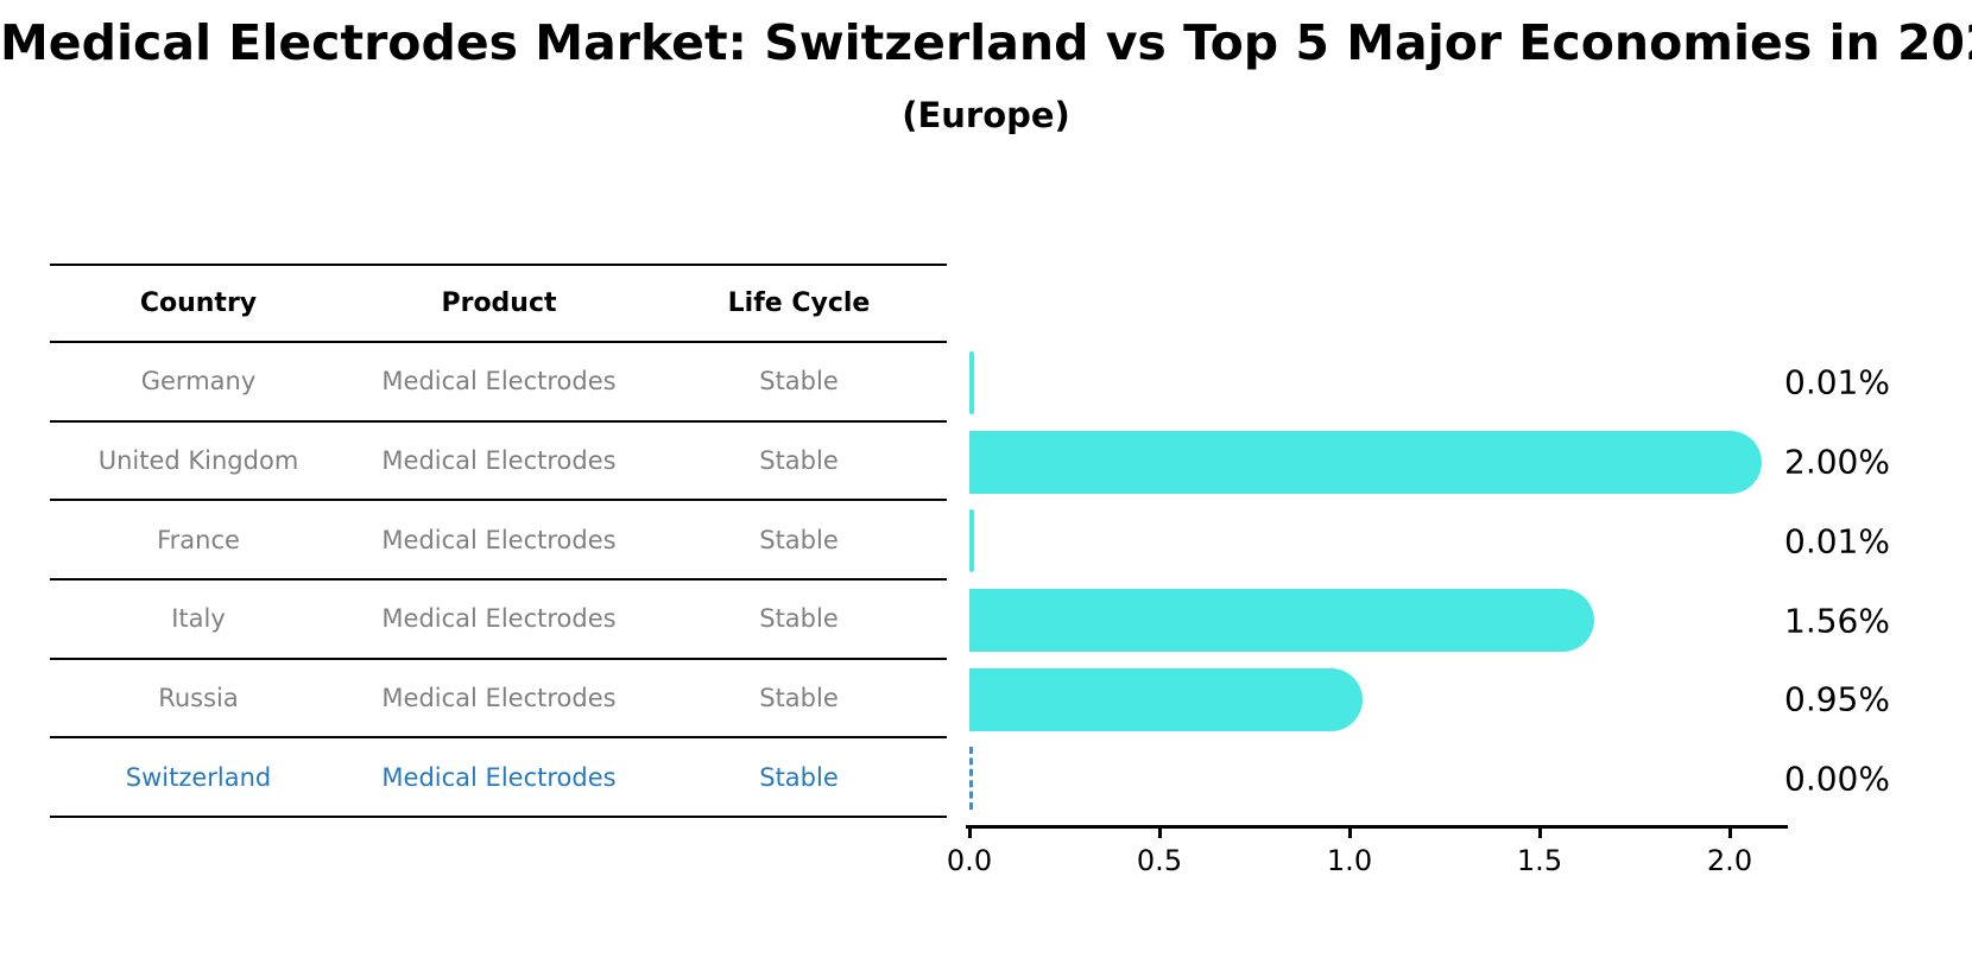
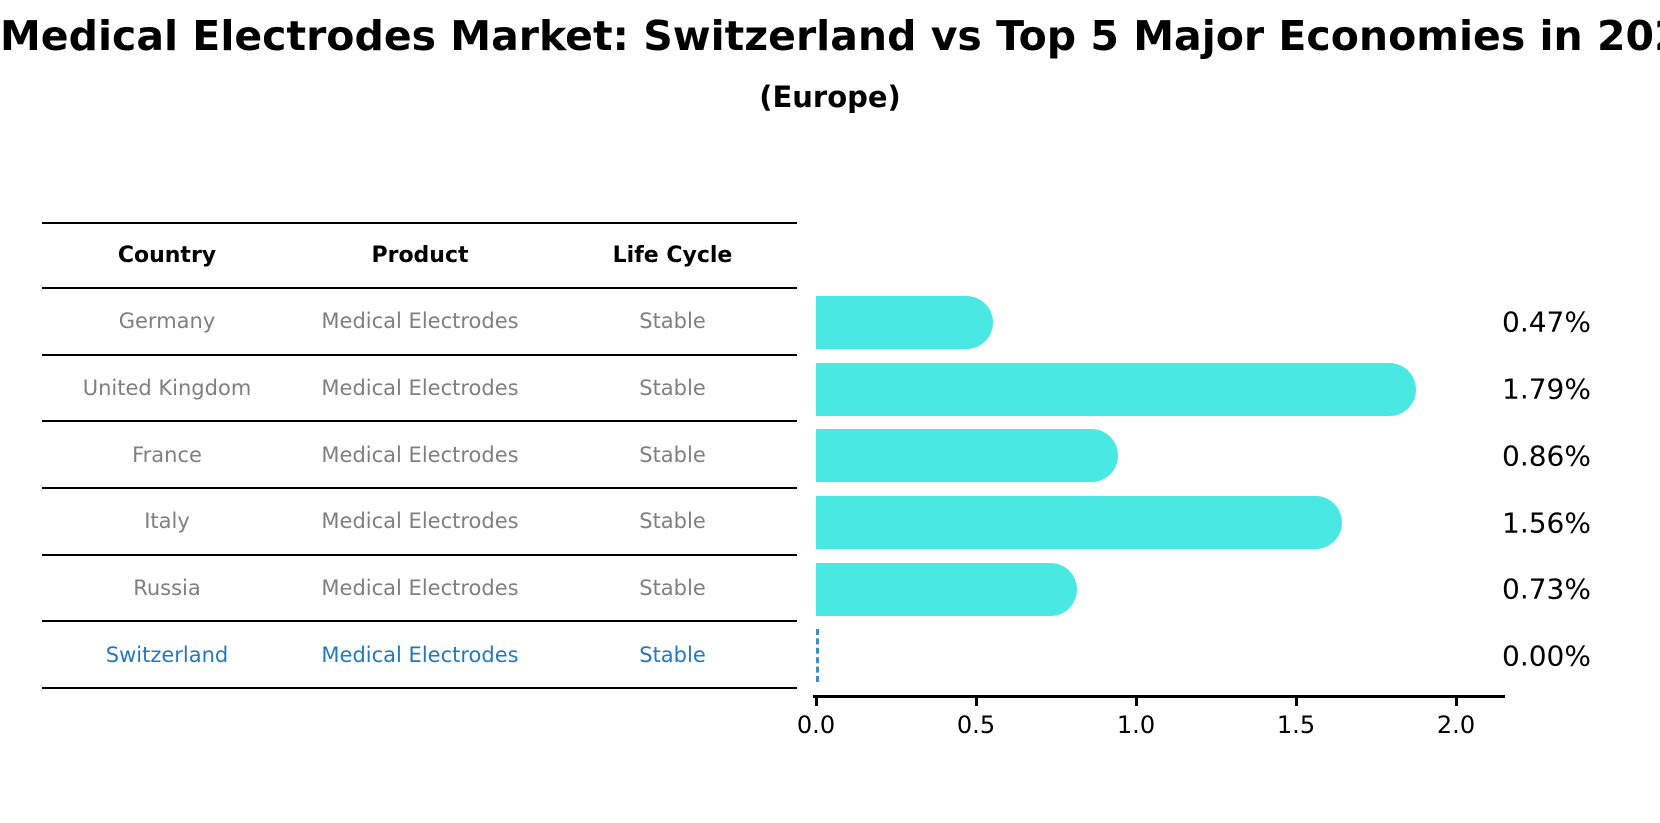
Germany: 0.01% -> 0.47%
United Kingdom: 2.00% -> 1.79%
France: 0.01% -> 0.86%
Russia: 0.95% -> 0.73%
